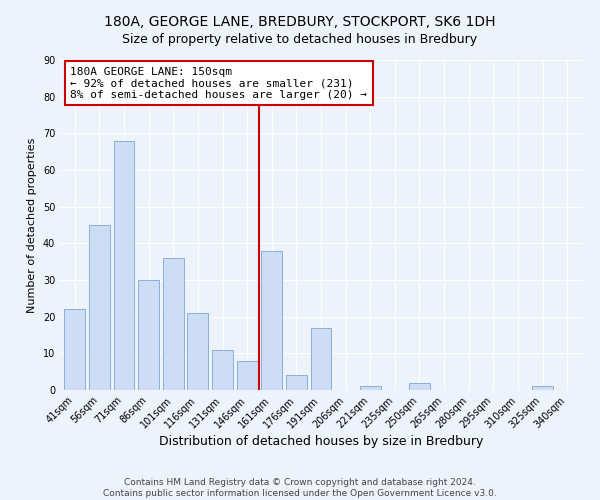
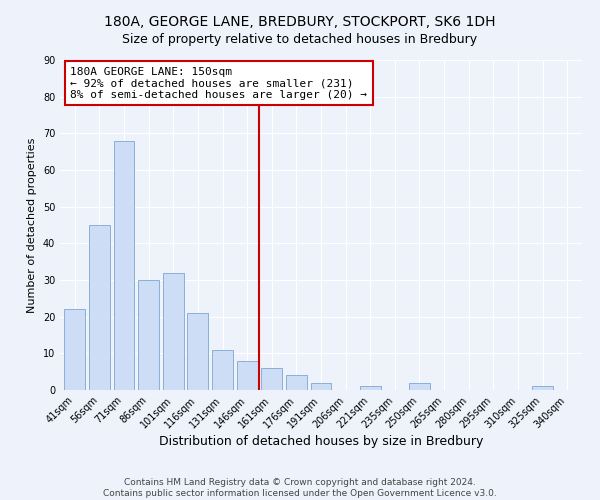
101sqm: 36 -> 32
161sqm: 38 -> 6
191sqm: 17 -> 2
